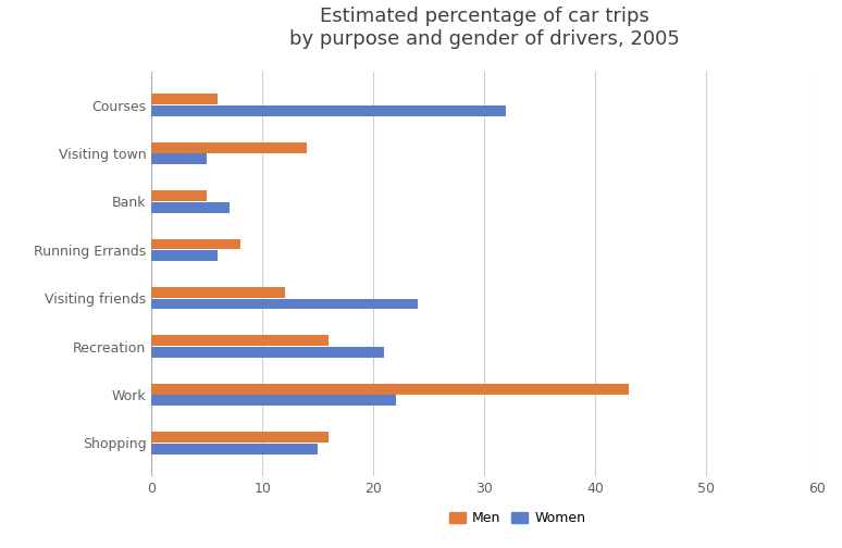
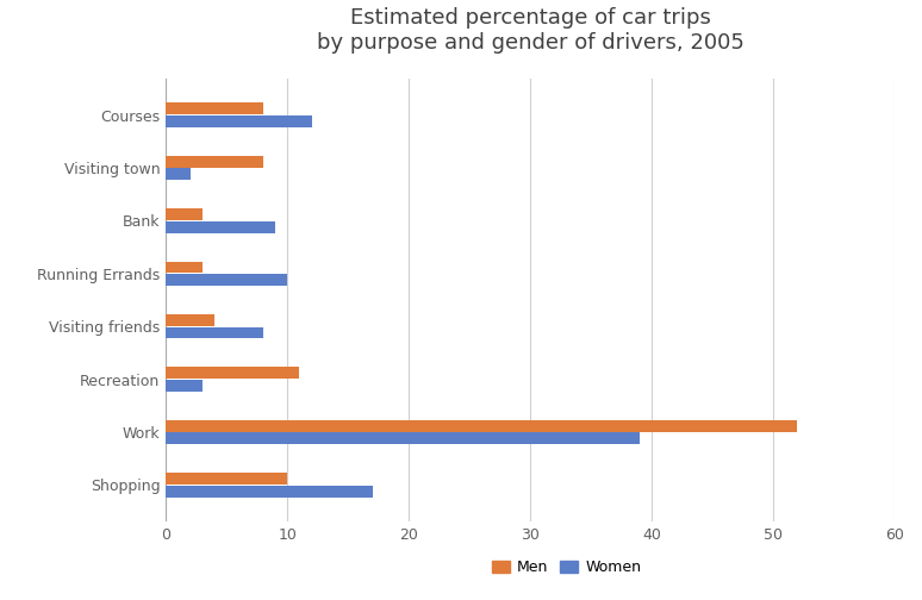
Men/Courses: 6 -> 8
Women/Courses: 32 -> 12
Men/Visiting town: 14 -> 8
Women/Visiting town: 5 -> 2
Men/Bank: 5 -> 3
Women/Bank: 7 -> 9
Men/Running Errands: 8 -> 3
Women/Running Errands: 6 -> 10
Men/Visiting friends: 12 -> 4
Women/Visiting friends: 24 -> 8
Men/Recreation: 16 -> 11
Women/Recreation: 21 -> 3
Men/Work: 43 -> 52
Women/Work: 22 -> 39
Men/Shopping: 16 -> 10
Women/Shopping: 15 -> 17
